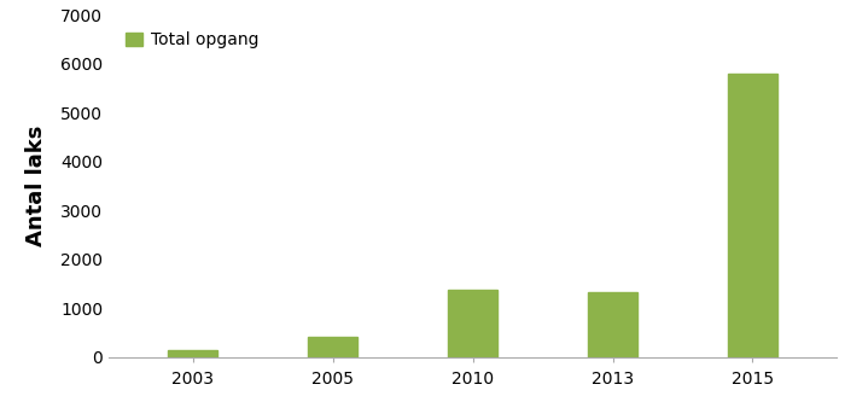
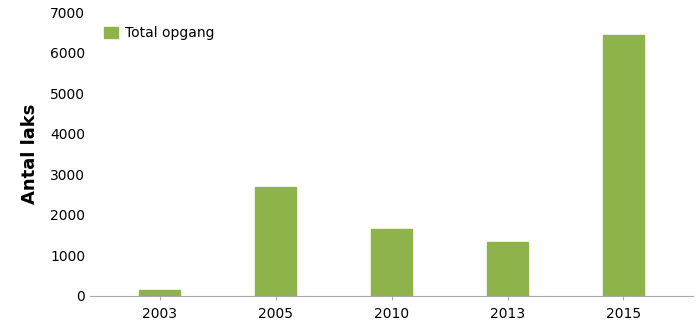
2005: 430 -> 2700
2010: 1370 -> 1650
2015: 5800 -> 6450
